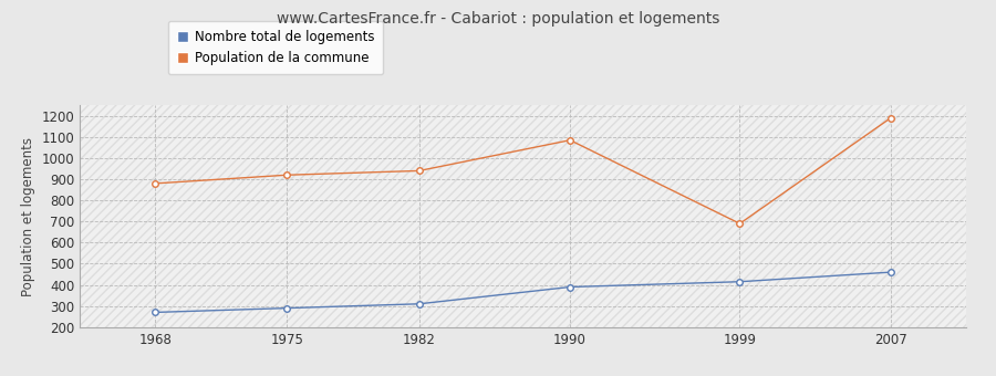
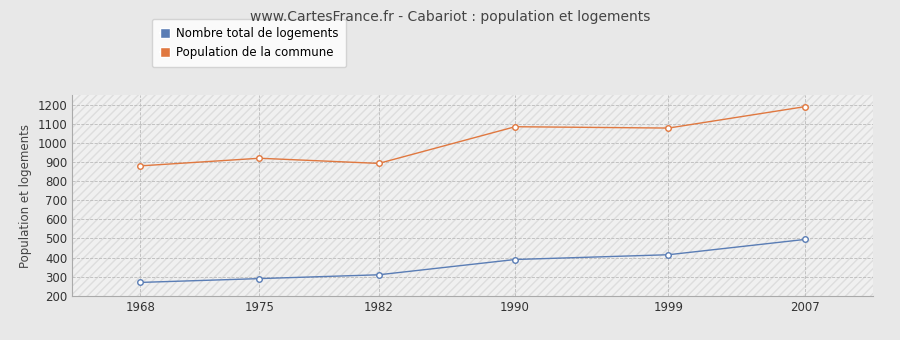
Population de la commune/1982: 940 -> 890
Population de la commune/1999: 690 -> 1080
Nombre total de logements/2007: 460 -> 500
